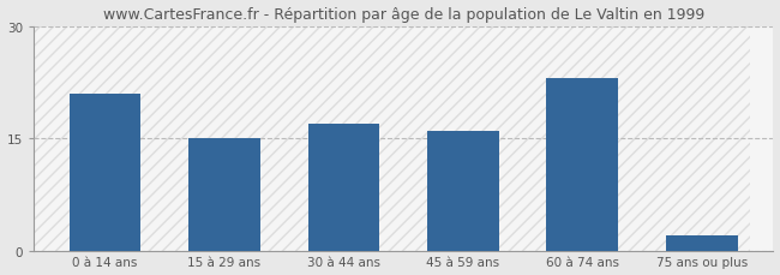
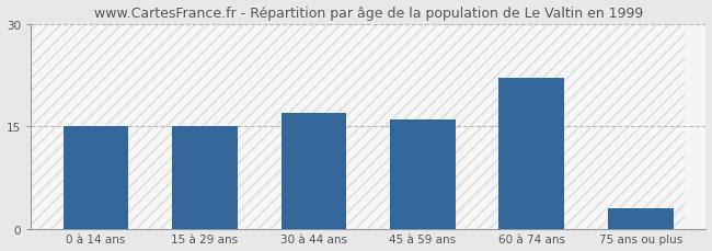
0 à 14 ans: 21 -> 15
60 à 74 ans: 23 -> 22
75 ans ou plus: 2 -> 3
